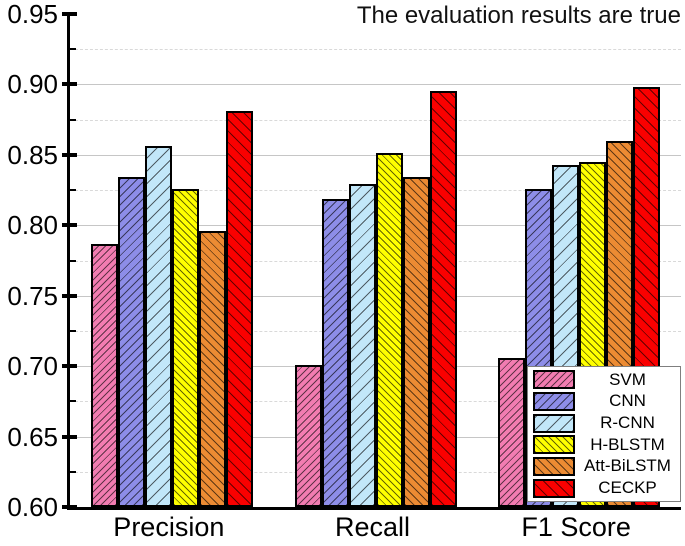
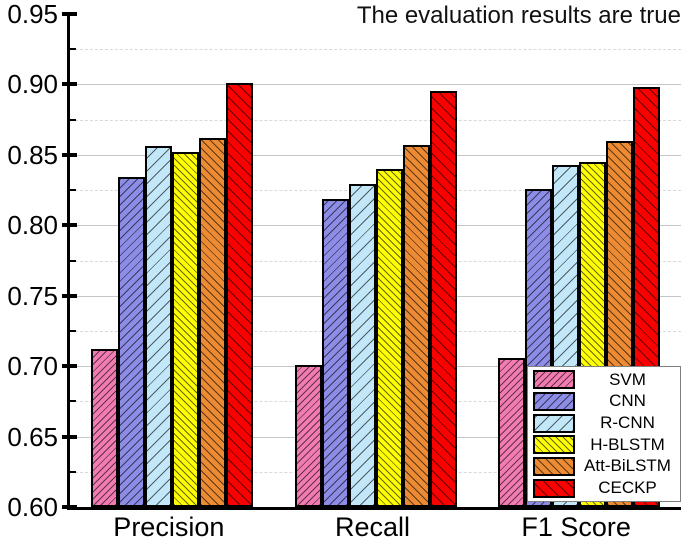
SVM/Precision: 0.787 -> 0.712
H-BLSTM/Precision: 0.826 -> 0.852
Att-BiLSTM/Precision: 0.796 -> 0.862
CECKP/Precision: 0.881 -> 0.901
H-BLSTM/Recall: 0.851 -> 0.840
Att-BiLSTM/Recall: 0.834 -> 0.857
